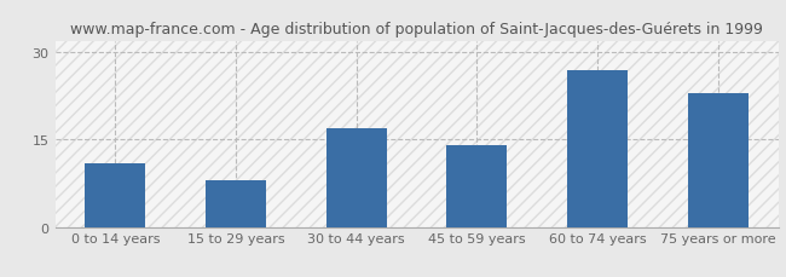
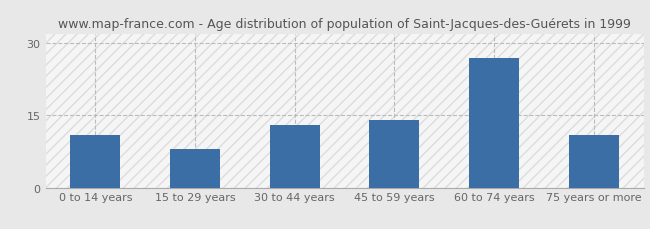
30 to 44 years: 17 -> 13
75 years or more: 23 -> 11
